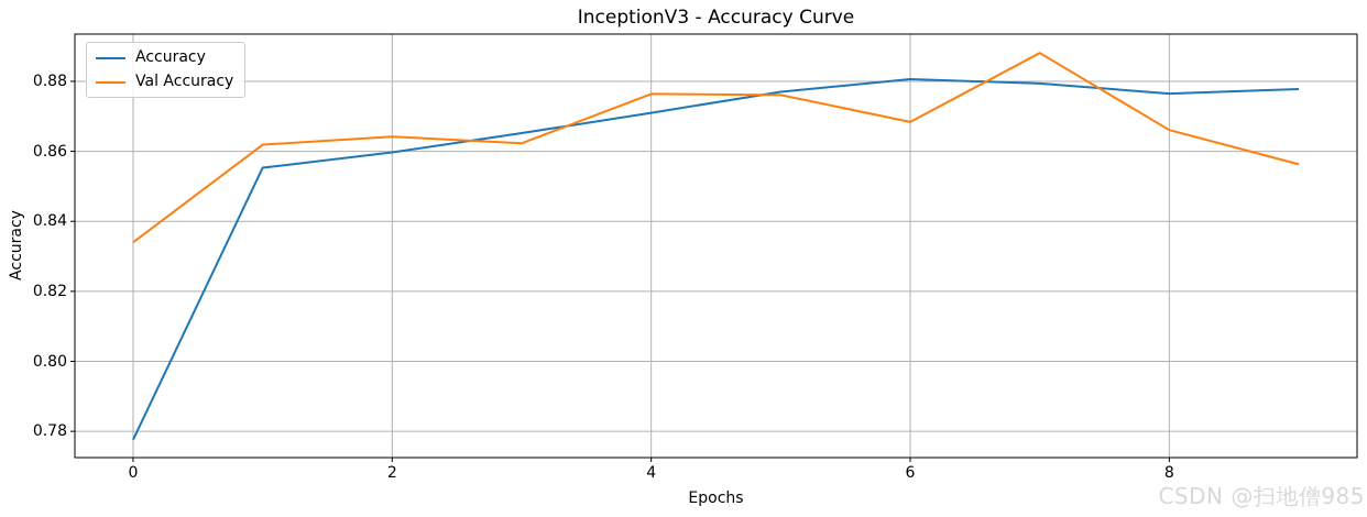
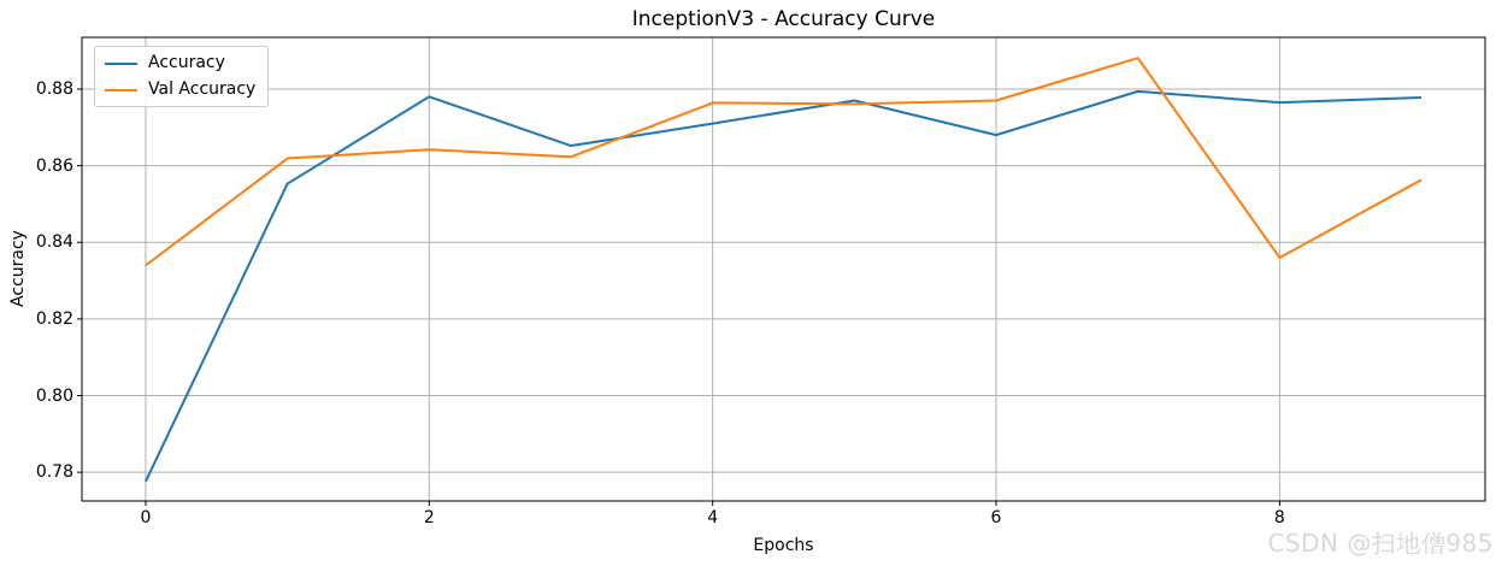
Accuracy/2: 0.860 -> 0.878
Accuracy/6: 0.881 -> 0.868
Val Accuracy/6: 0.868 -> 0.877
Val Accuracy/8: 0.866 -> 0.836
